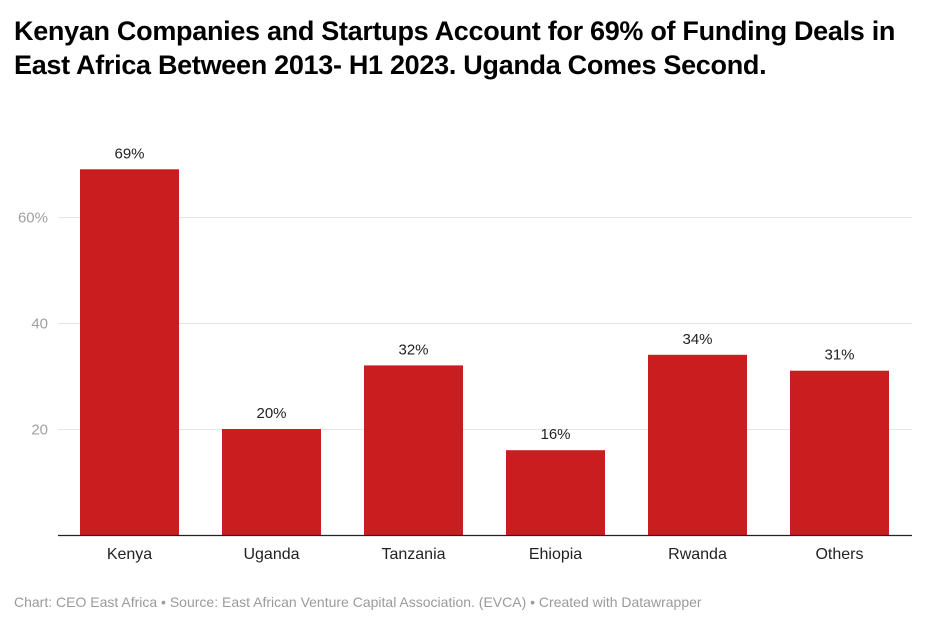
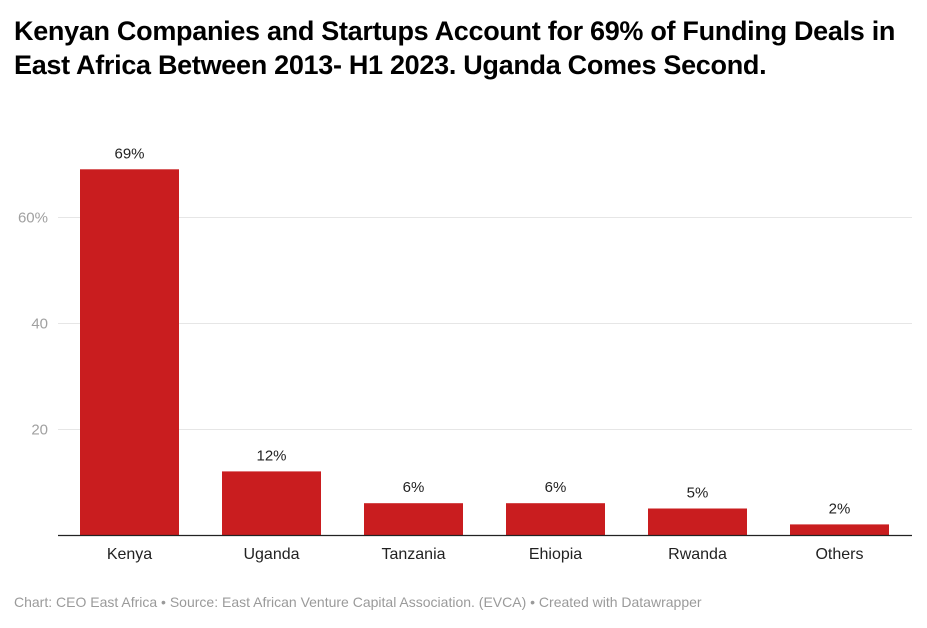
Uganda: 20% -> 12%
Tanzania: 32% -> 6%
Ehiopia: 16% -> 6%
Rwanda: 34% -> 5%
Others: 31% -> 2%
